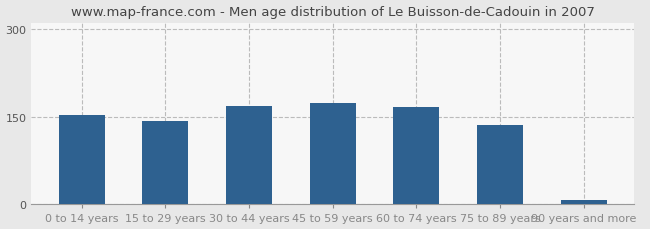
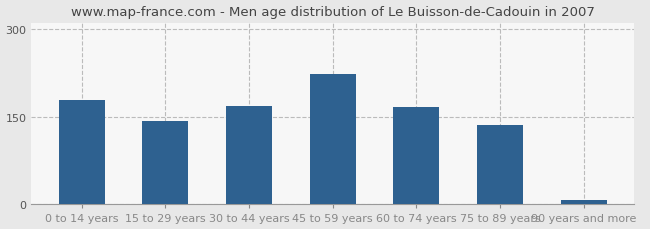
0 to 14 years: 152 -> 178
45 to 59 years: 173 -> 222
